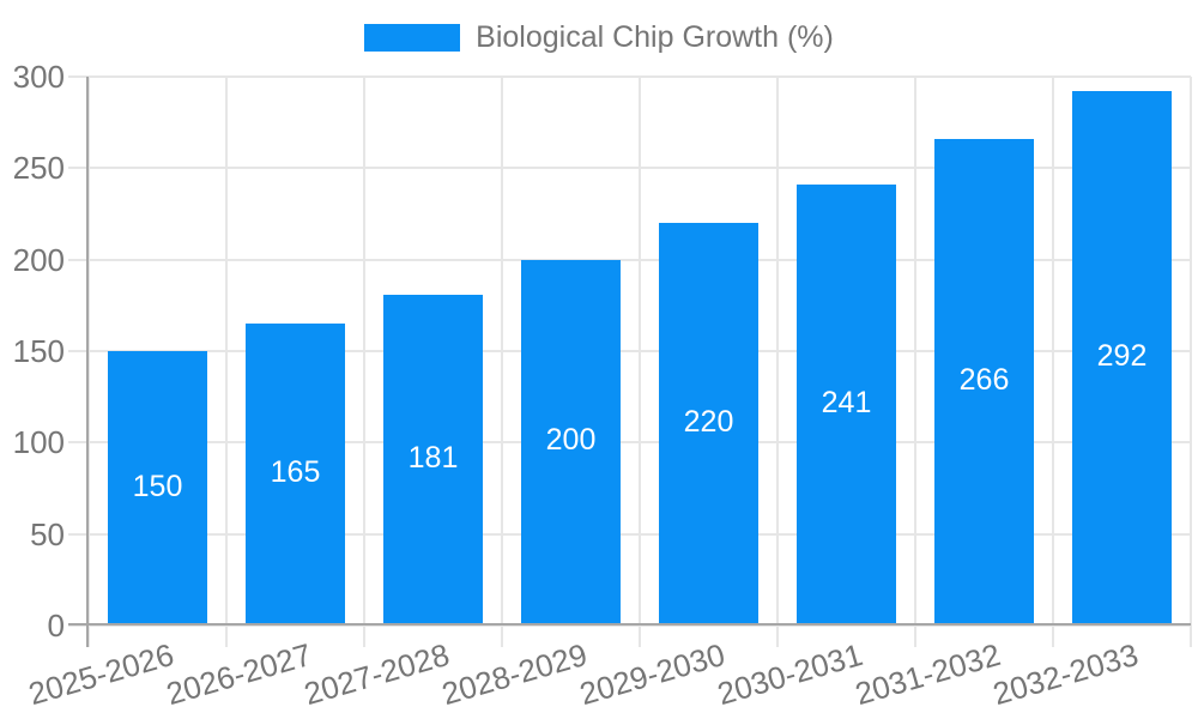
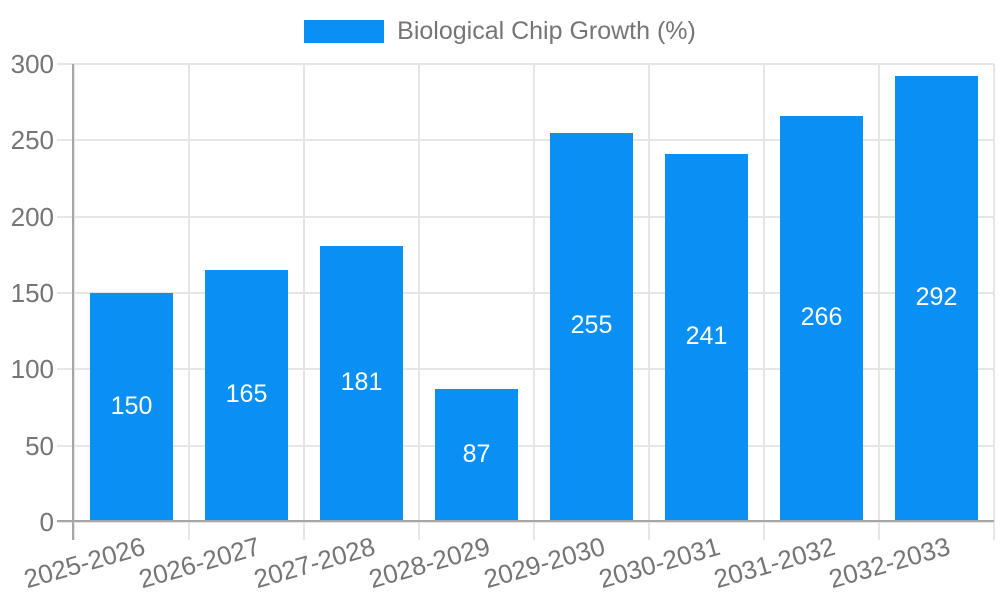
2028-2029: 200 -> 87
2029-2030: 220 -> 255
